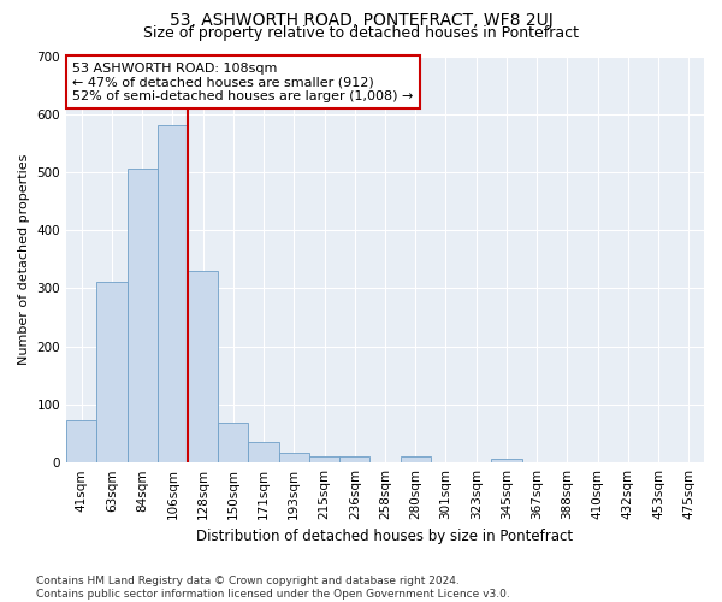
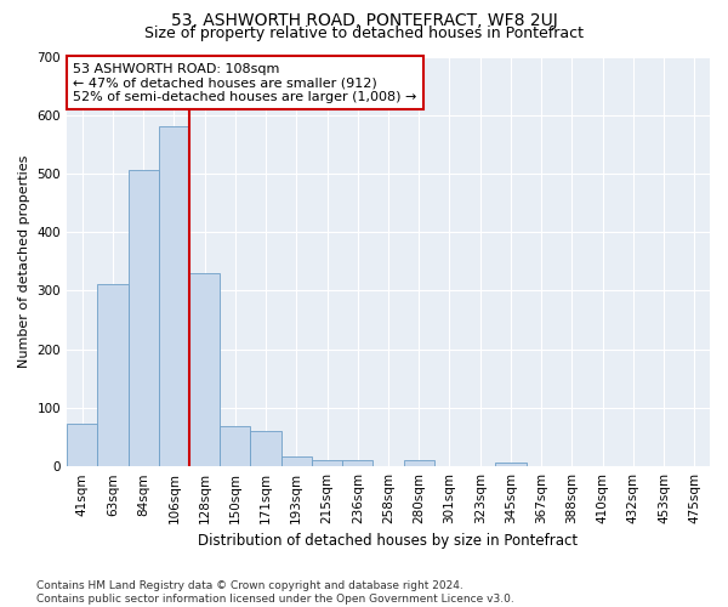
171sqm: 36 -> 60
